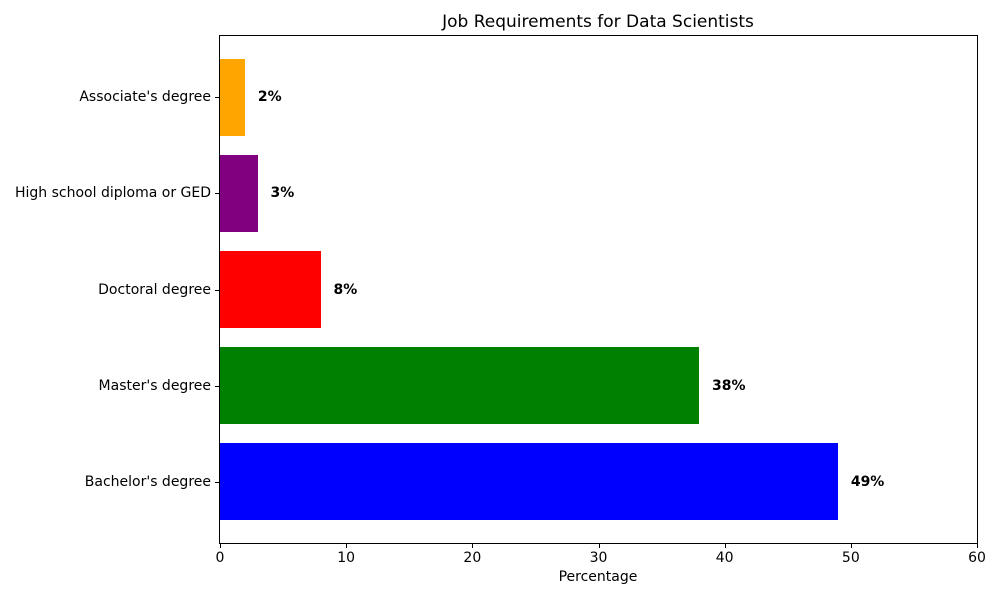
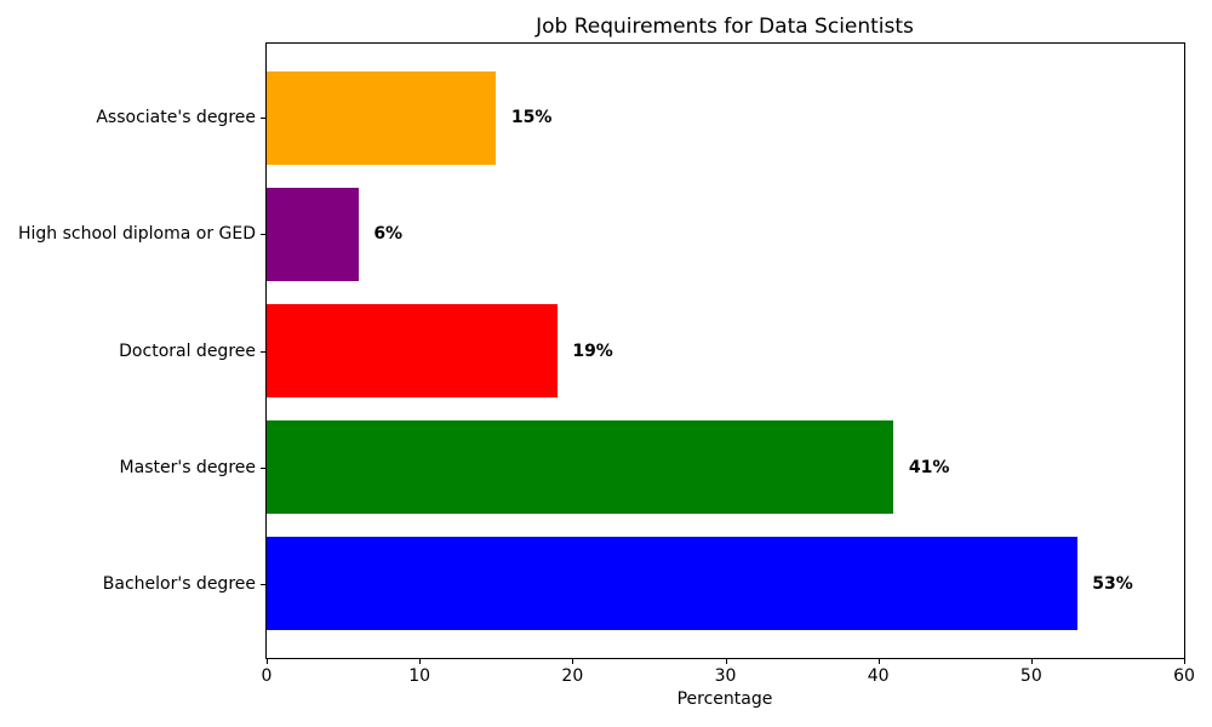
Associate's degree: 2% -> 15%
High school diploma or GED: 3% -> 6%
Doctoral degree: 8% -> 19%
Master's degree: 38% -> 41%
Bachelor's degree: 49% -> 53%
